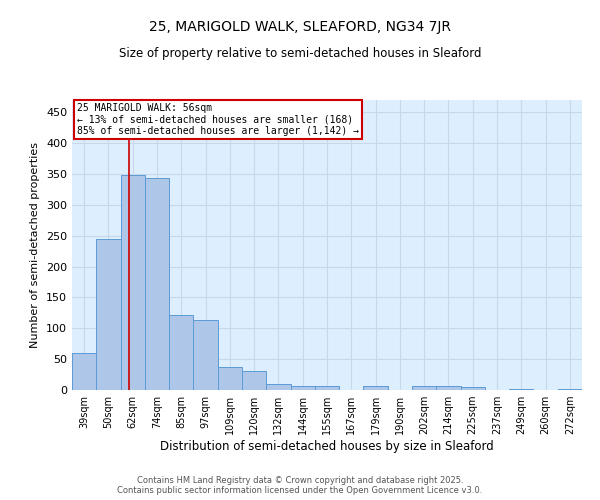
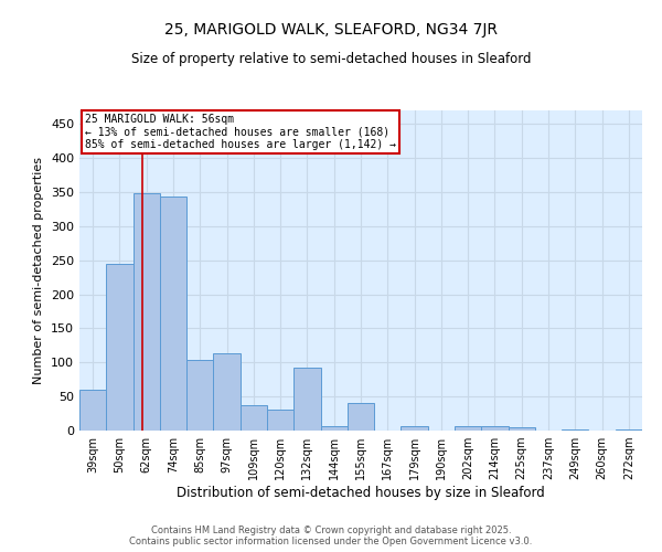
85sqm: 122 -> 104
132sqm: 9 -> 92
155sqm: 6 -> 40
